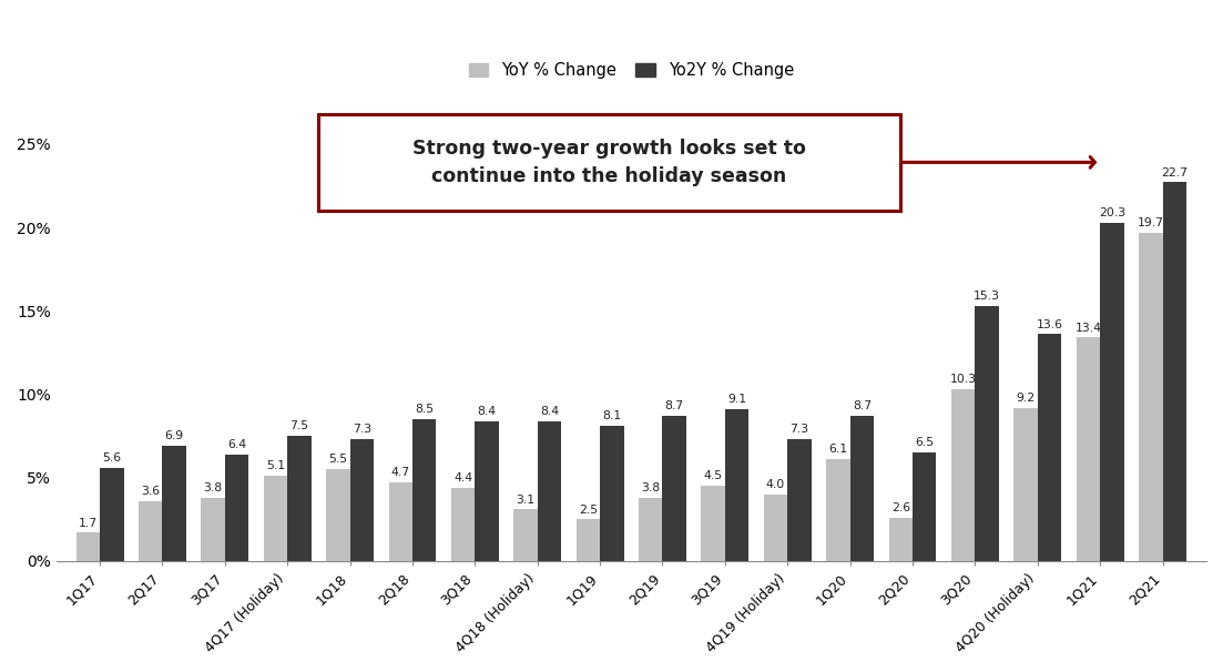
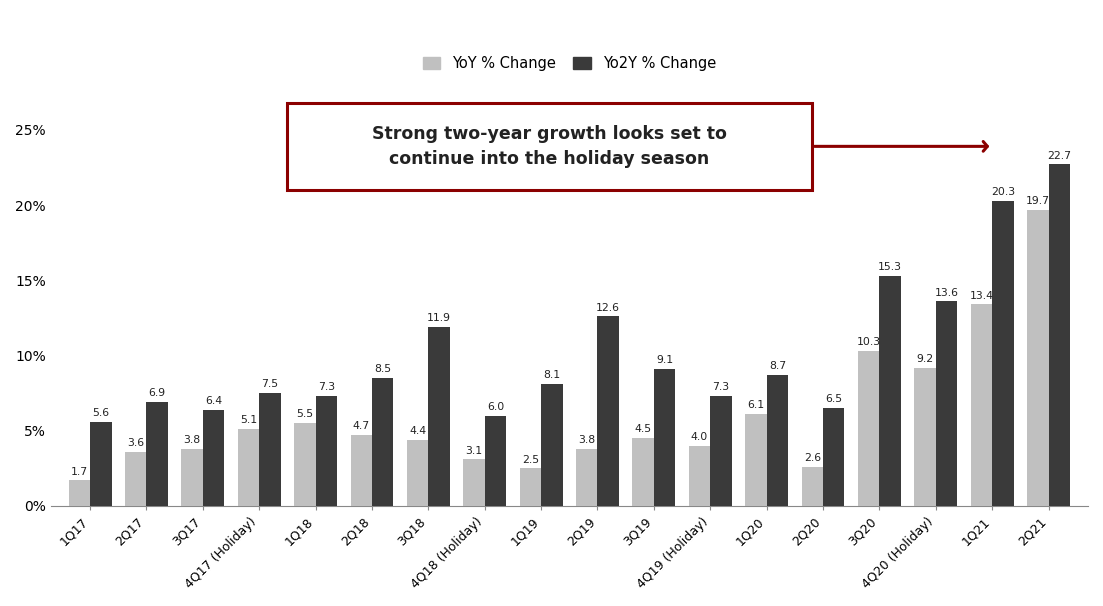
Yo2Y % Change/3Q18: 8.4 -> 11.9
Yo2Y % Change/4Q18 (Holiday): 8.4 -> 6.0
Yo2Y % Change/2Q19: 8.7 -> 12.6
